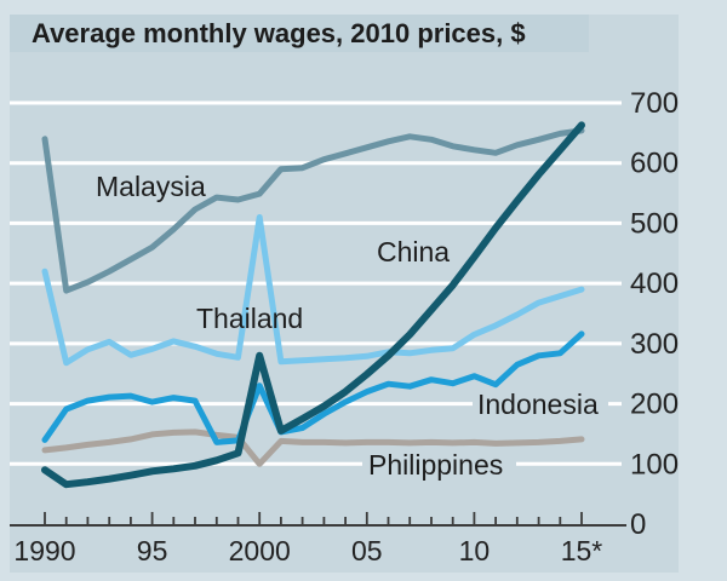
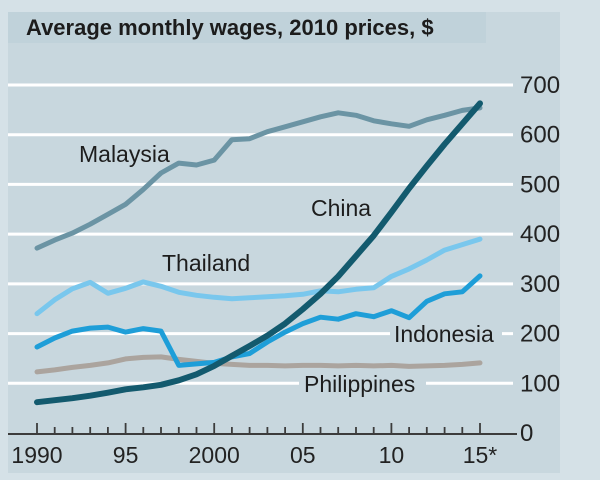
Indonesia/1990: 140 -> 170
Thailand/1990: 420 -> 240
Malaysia/1990: 640 -> 370
China/1990: 90 -> 60
Philippines/2000: 100 -> 140
Indonesia/2000: 230 -> 140
Thailand/2000: 510 -> 270
China/2000: 280 -> 140
